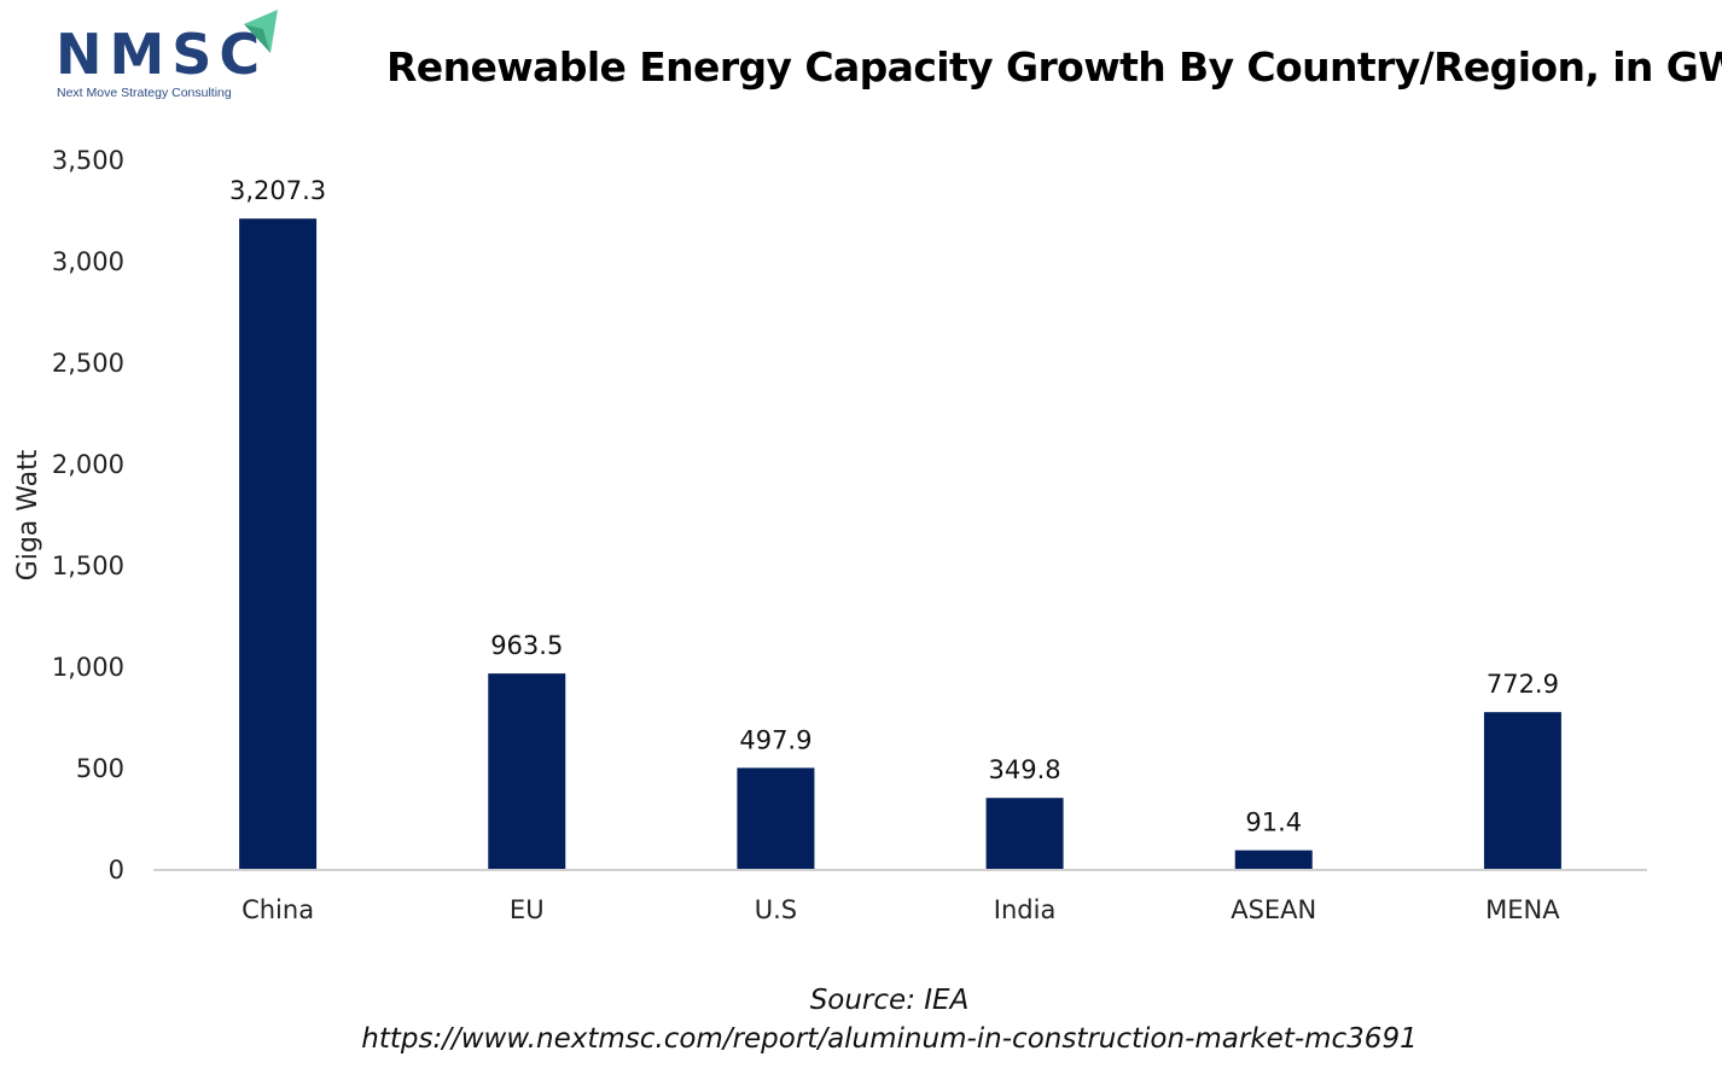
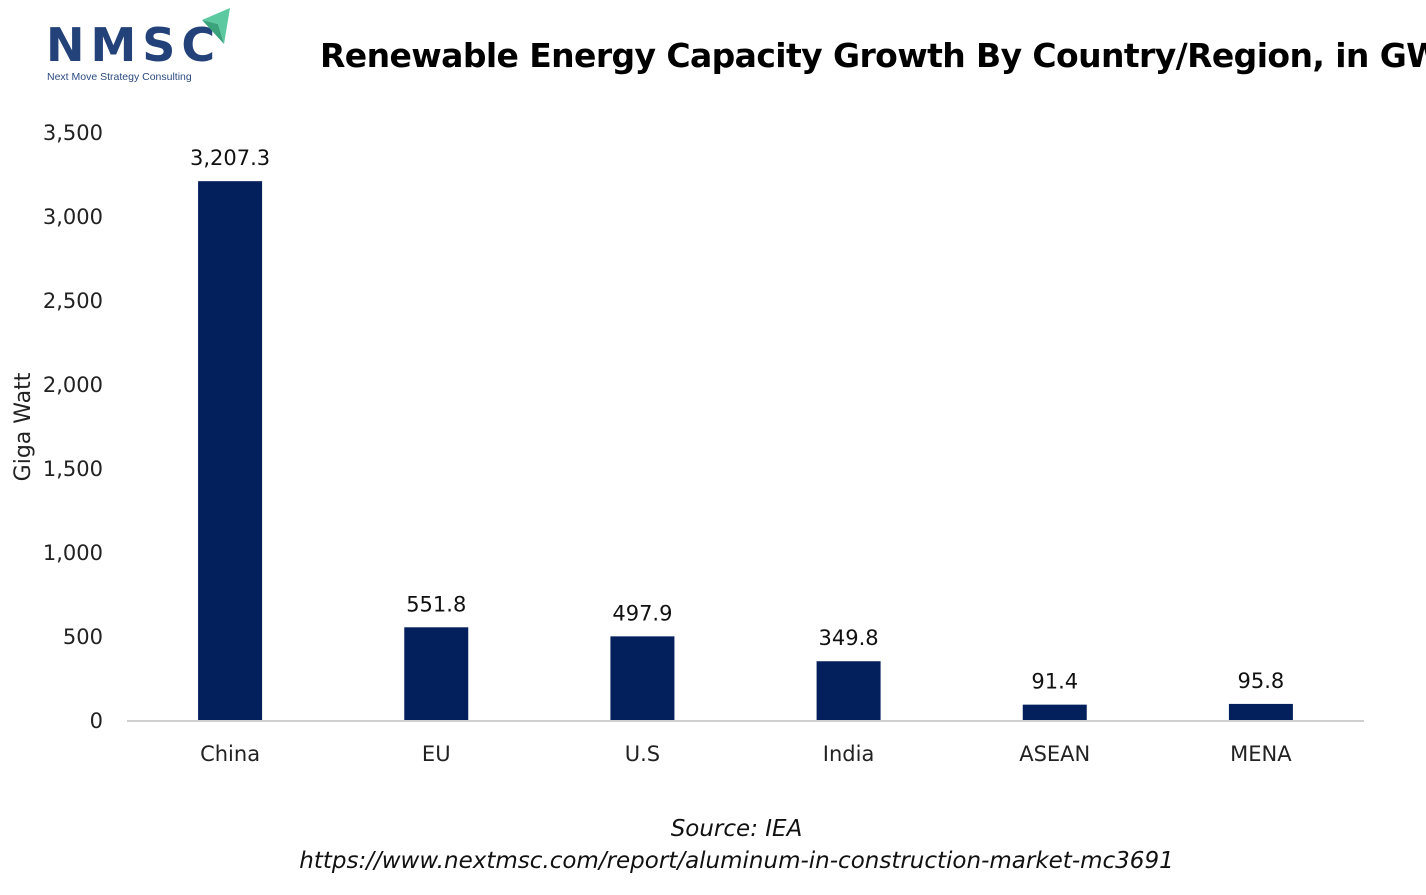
EU: 963.5 -> 551.8
MENA: 772.9 -> 95.8
